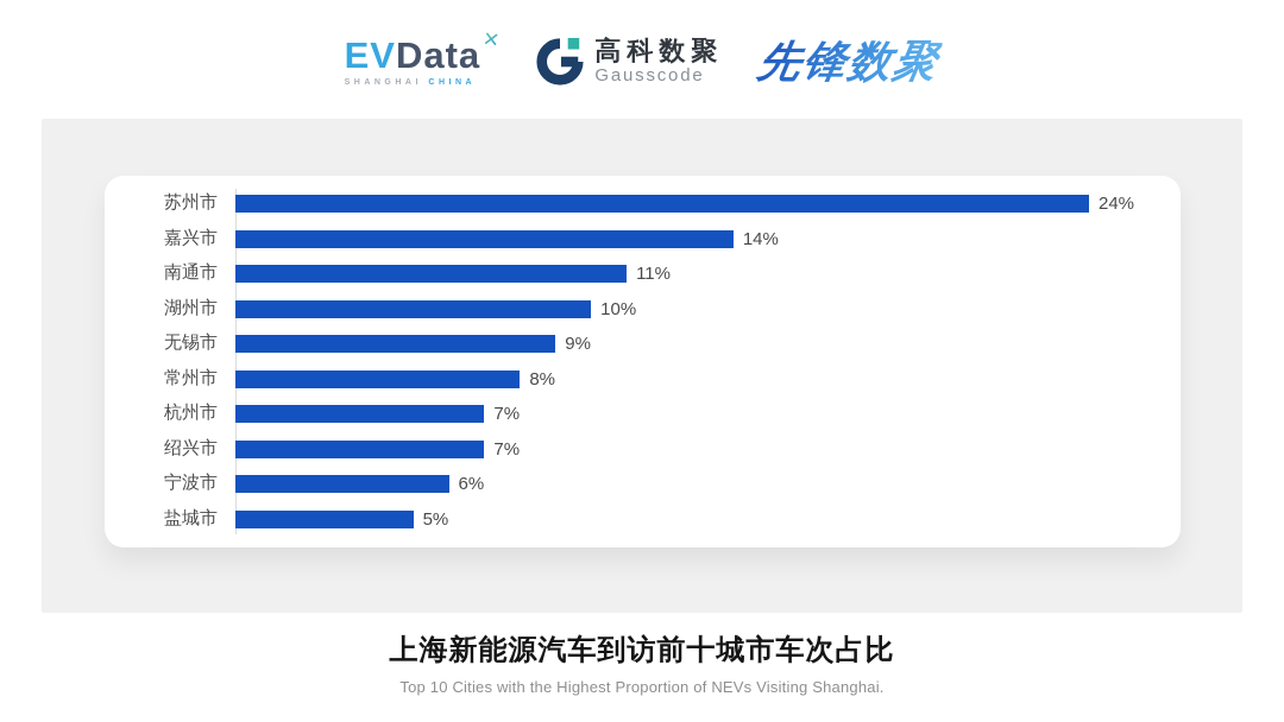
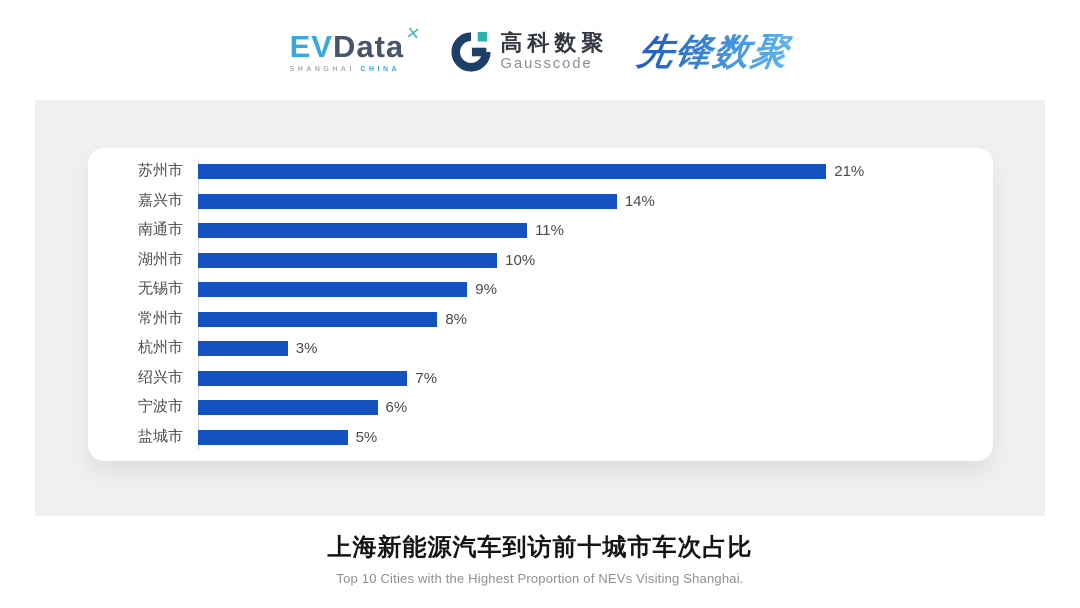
苏州市: 24% -> 21%
杭州市: 7% -> 3%
